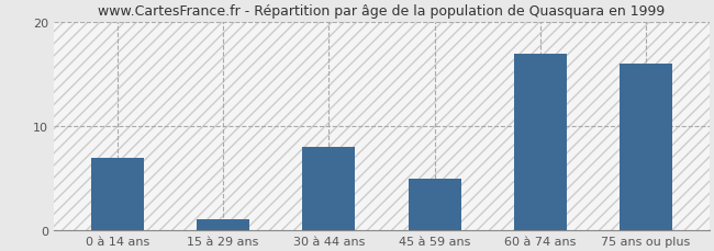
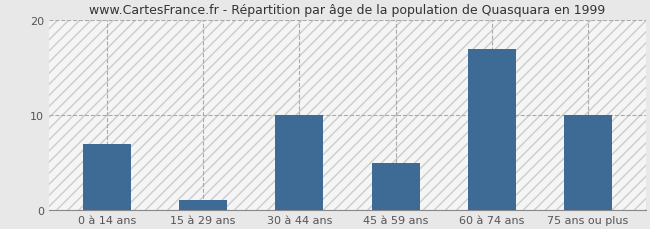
30 à 44 ans: 8 -> 10
75 ans ou plus: 16 -> 10
